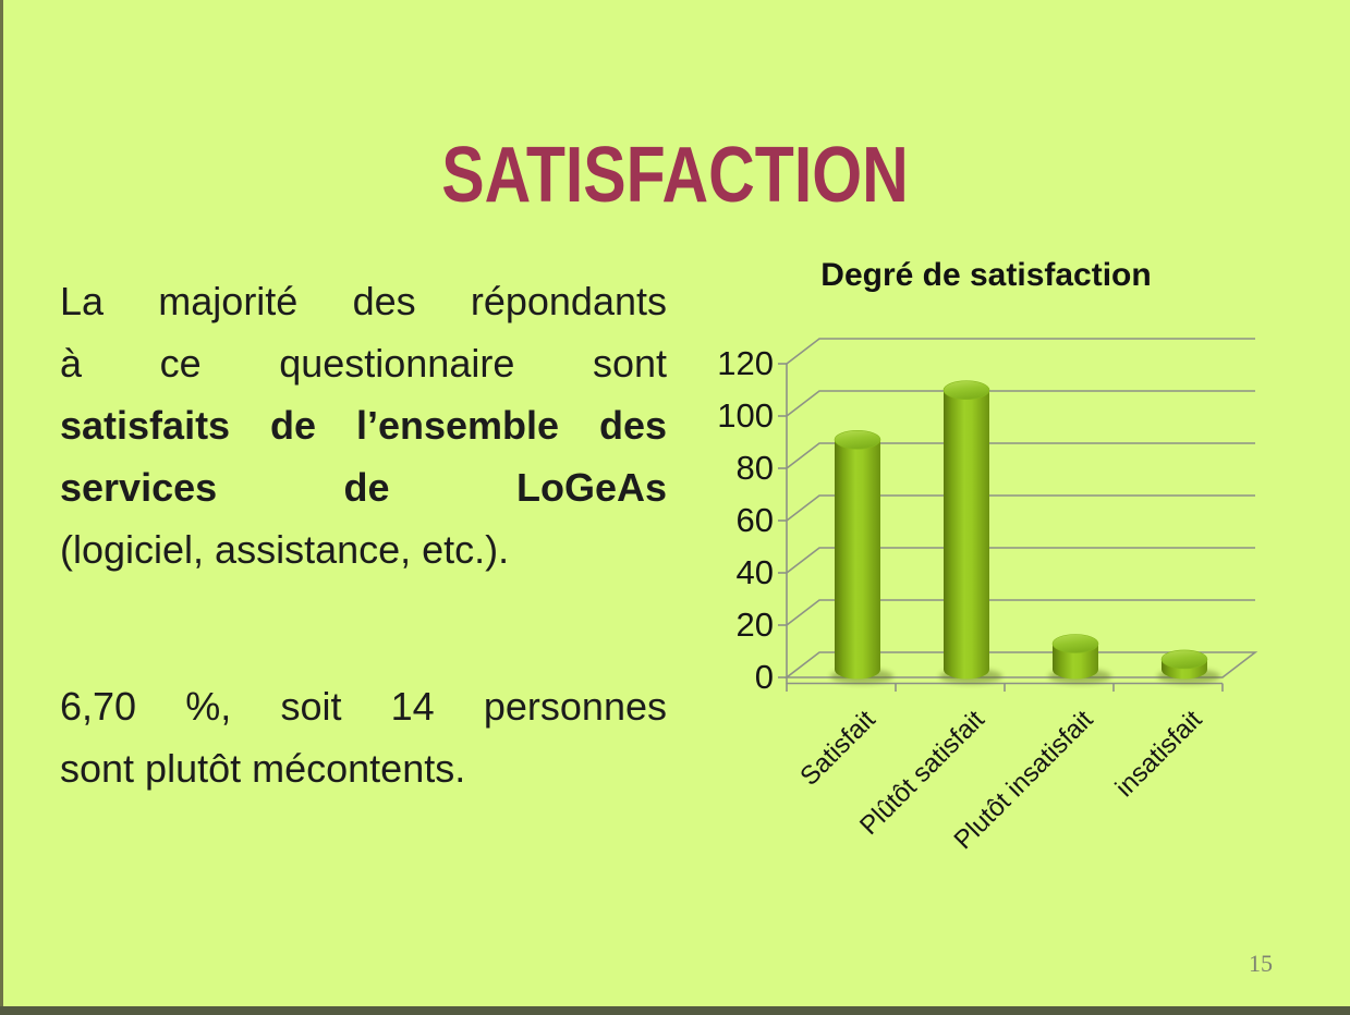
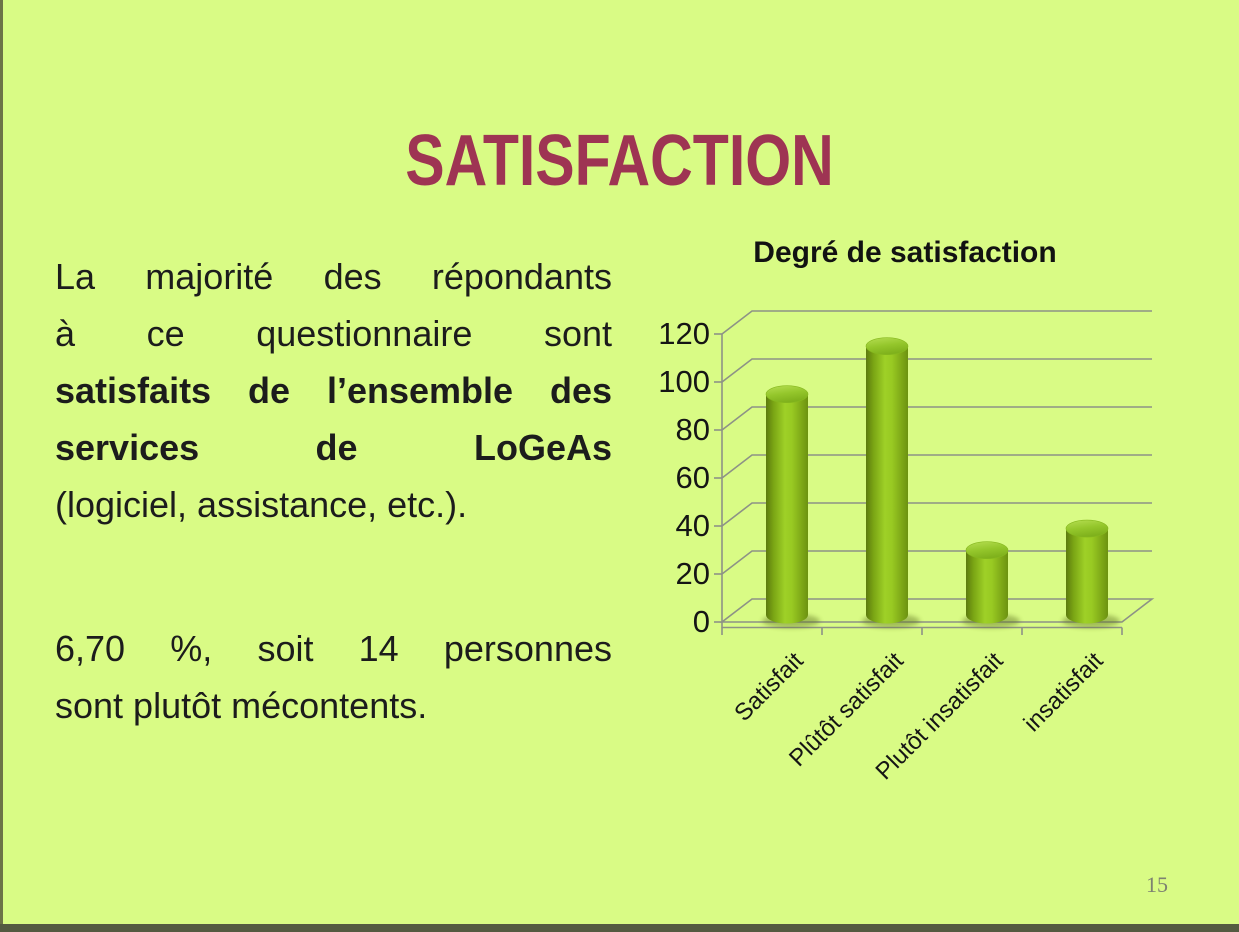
Satisfait: 88 -> 92
Plûtôt satisfait: 107 -> 112
Plutôt insatisfait: 10 -> 27
insatisfait: 4 -> 36
